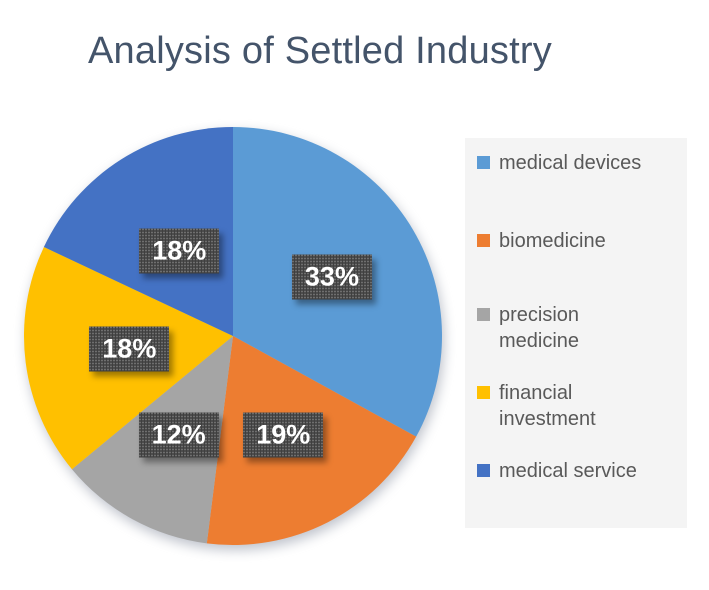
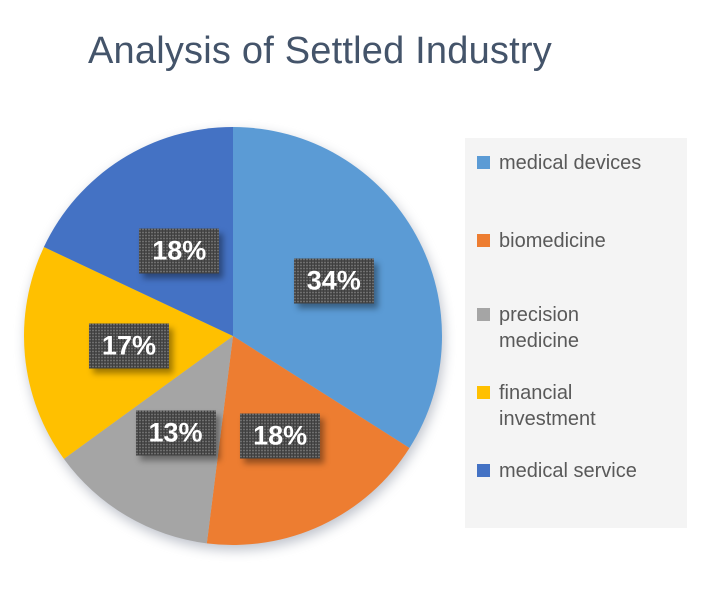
medical devices: 33% -> 34%
biomedicine: 19% -> 18%
precision medicine: 12% -> 13%
financial investment: 18% -> 17%
